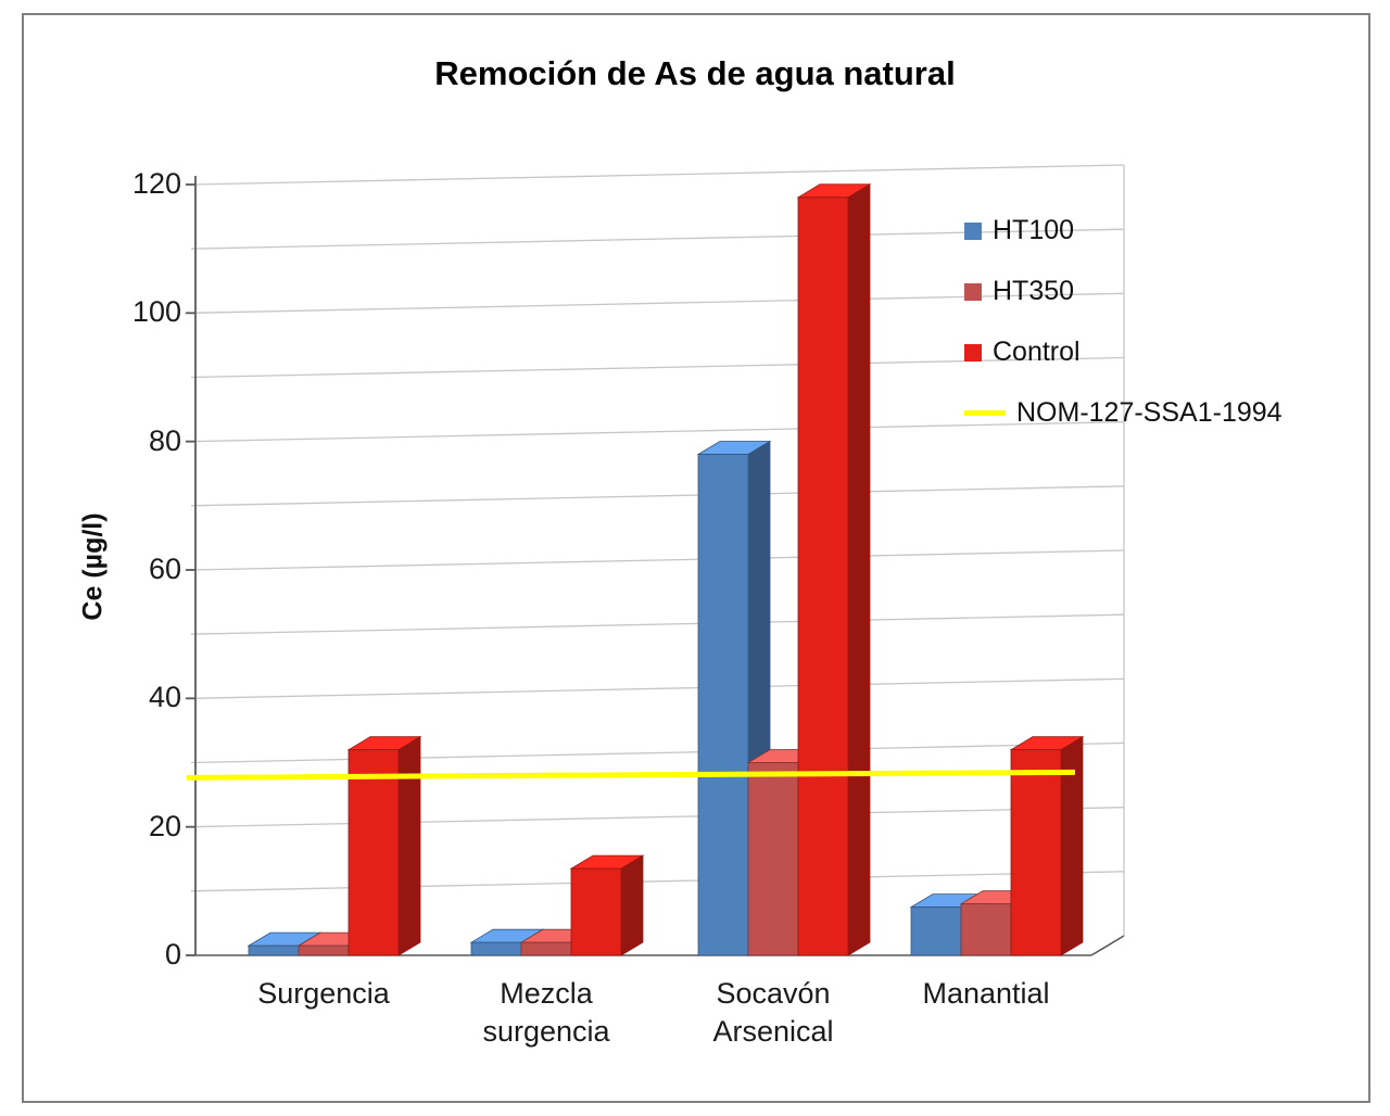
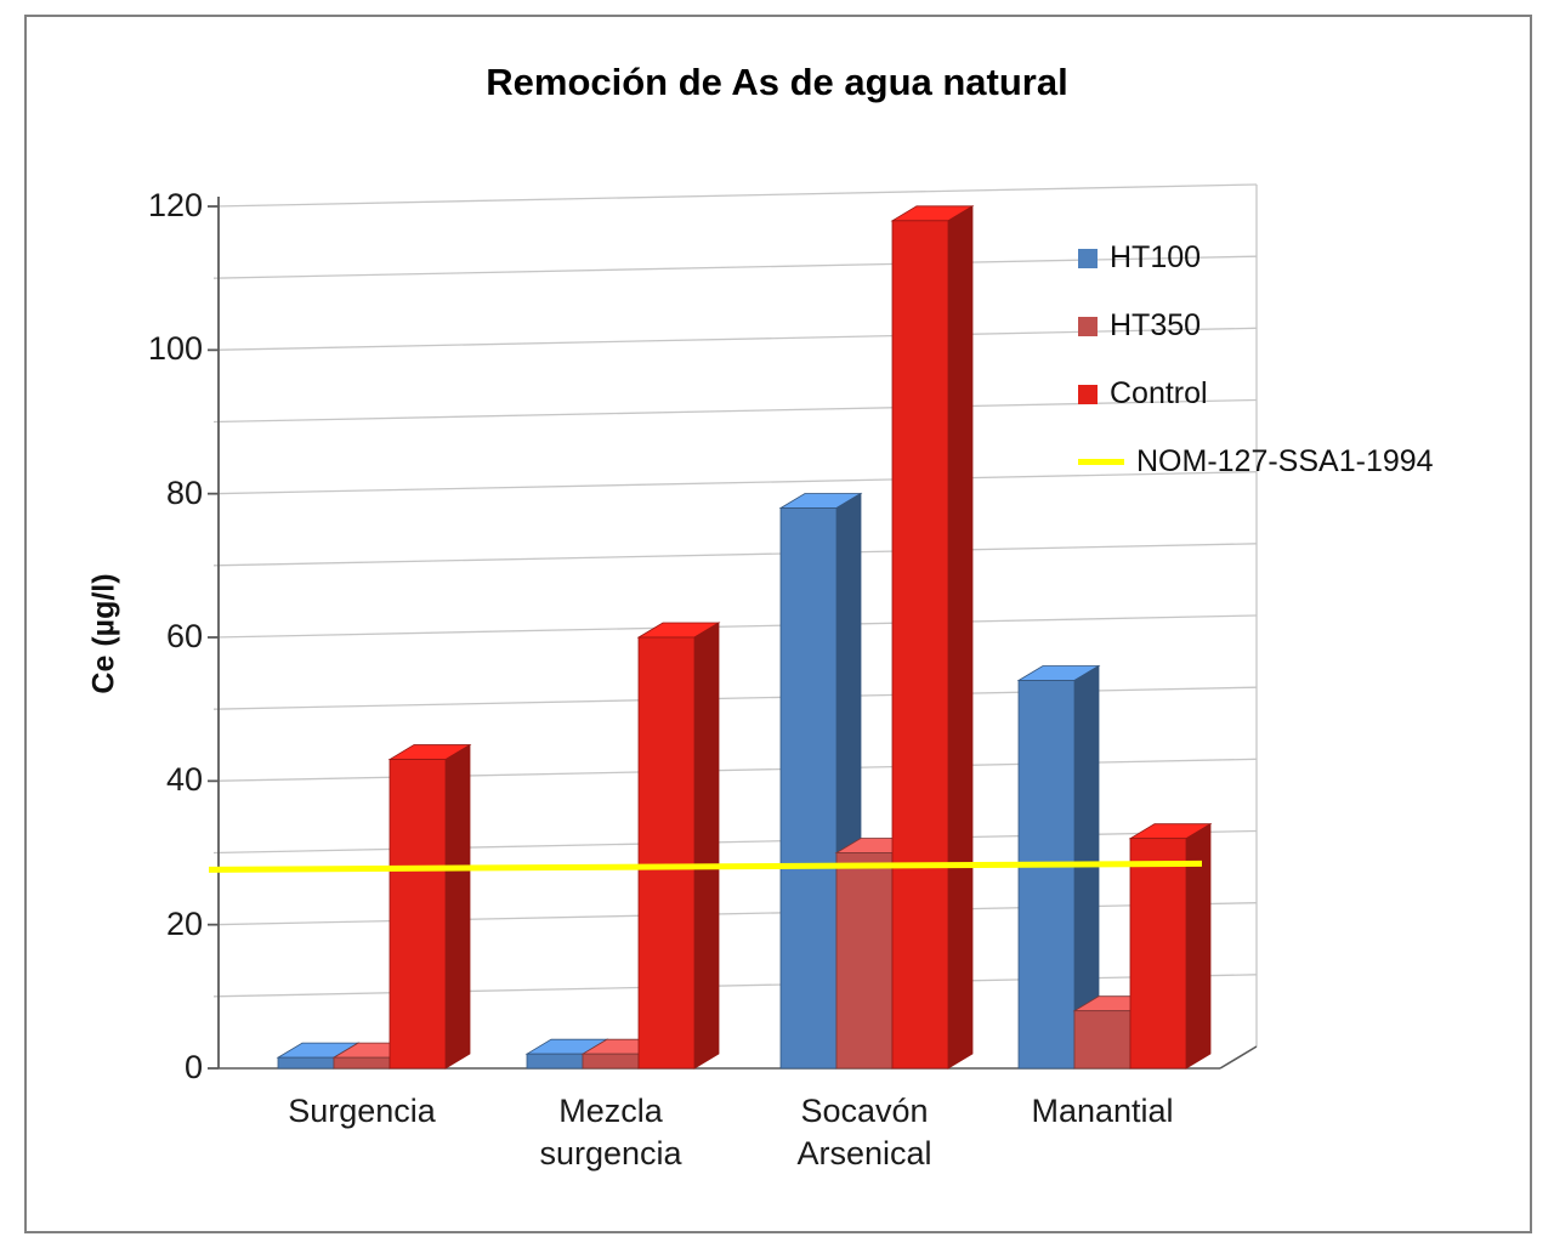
Control/Surgencia: 32 -> 43
Control/Mezcla surgencia: 14 -> 60
HT100/Manantial: 8 -> 54
